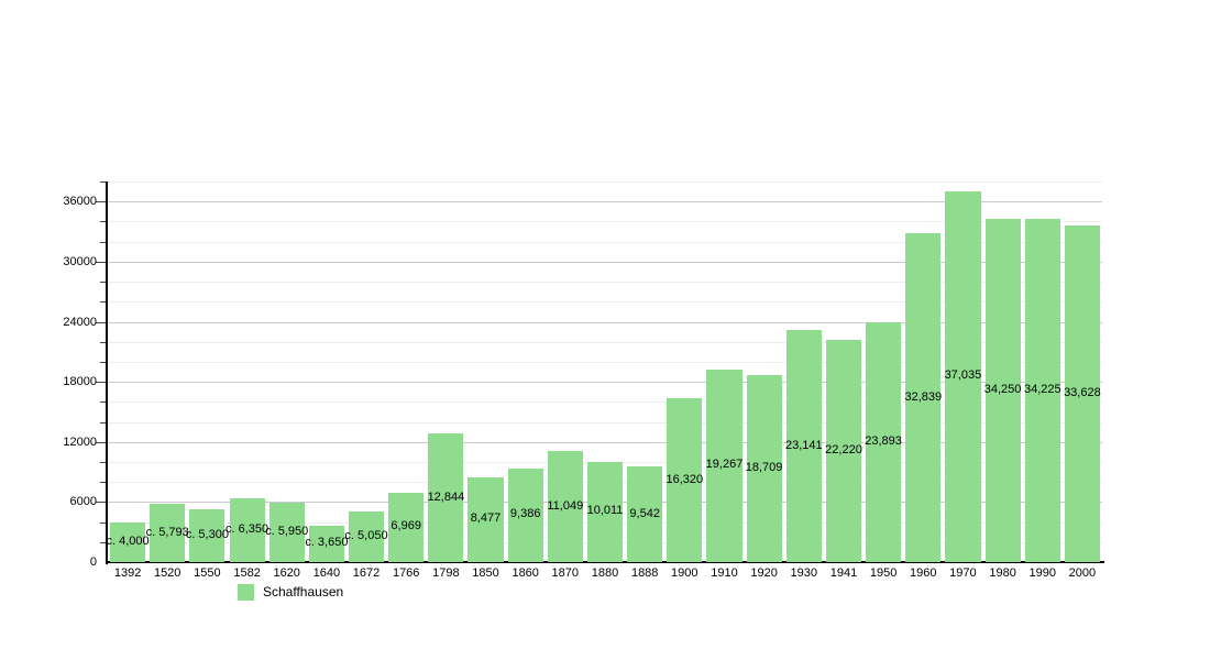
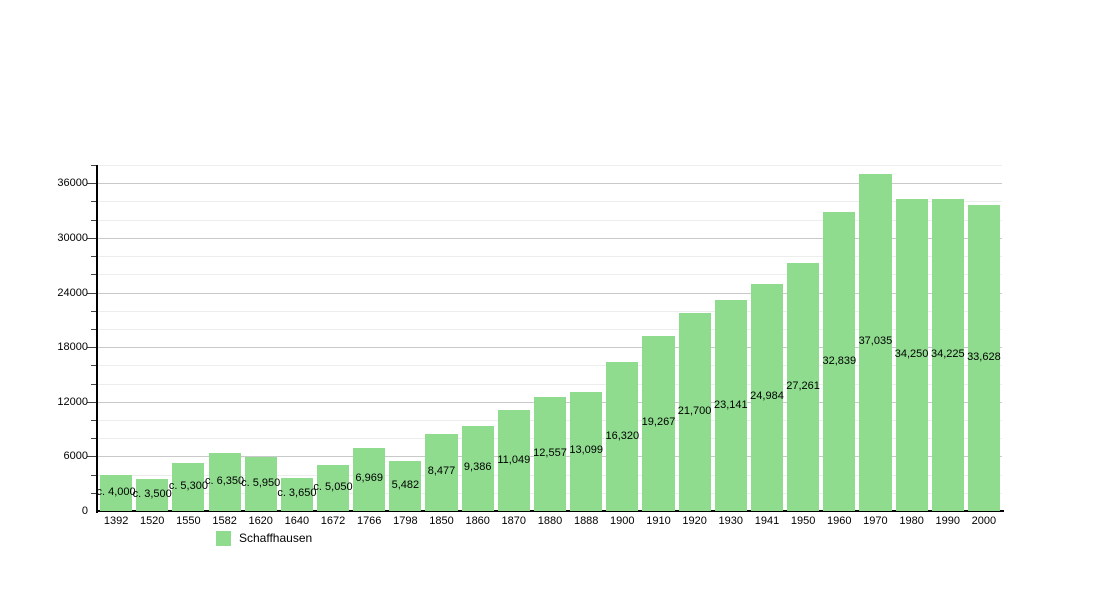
1520: 5,793 -> 3,500
1798: 12,844 -> 5,482
1880: 10,011 -> 12,557
1888: 9,542 -> 13,099
1920: 18,709 -> 21,700
1941: 22,220 -> 24,984
1950: 23,893 -> 27,261
